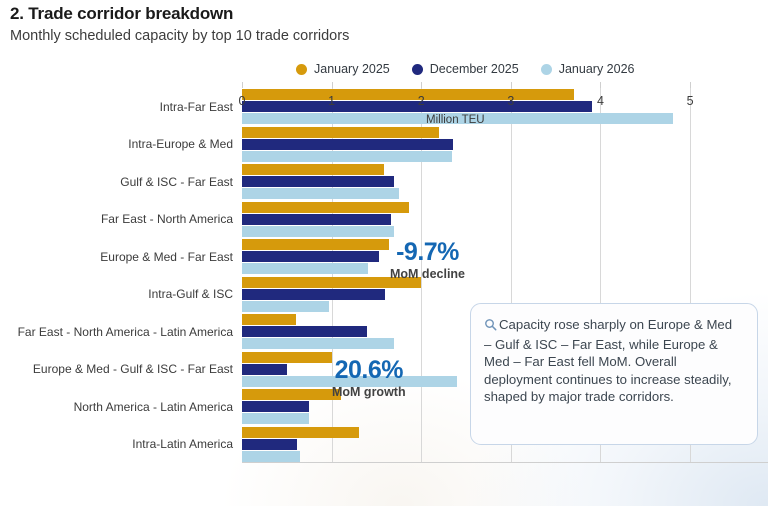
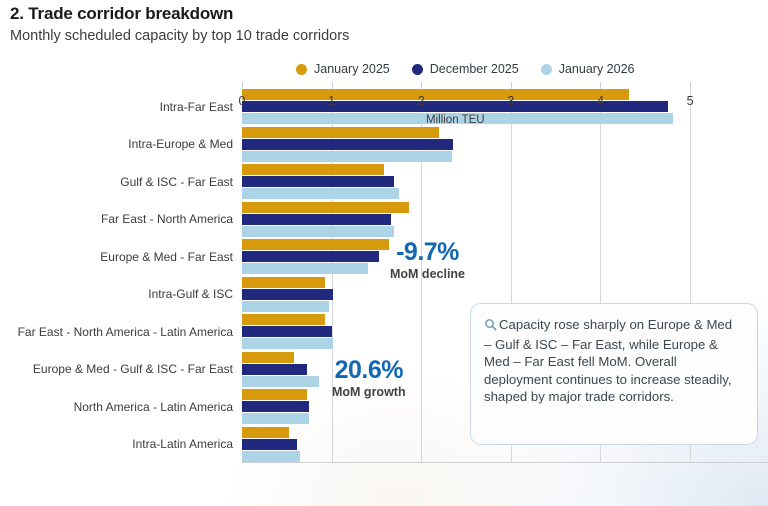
January 2025/Intra-Far East: 3.7 -> 4.3
December 2025/Intra-Far East: 3.9 -> 4.8
January 2025/Intra-Gulf & ISC: 2.0 -> 0.9
December 2025/Intra-Gulf & ISC: 1.6 -> 1.0
January 2025/Far East - North America - Latin America: 0.6 -> 0.9
December 2025/Far East - North America - Latin America: 1.4 -> 1.0
January 2026/Far East - North America - Latin America: 1.7 -> 1.0
January 2025/Europe & Med - Gulf & ISC - Far East: 1.0 -> 0.6
December 2025/Europe & Med - Gulf & ISC - Far East: 0.5 -> 0.7
January 2026/Europe & Med - Gulf & ISC - Far East: 2.4 -> 0.9
January 2025/North America - Latin America: 1.1 -> 0.7
January 2025/Intra-Latin America: 1.3 -> 0.5
